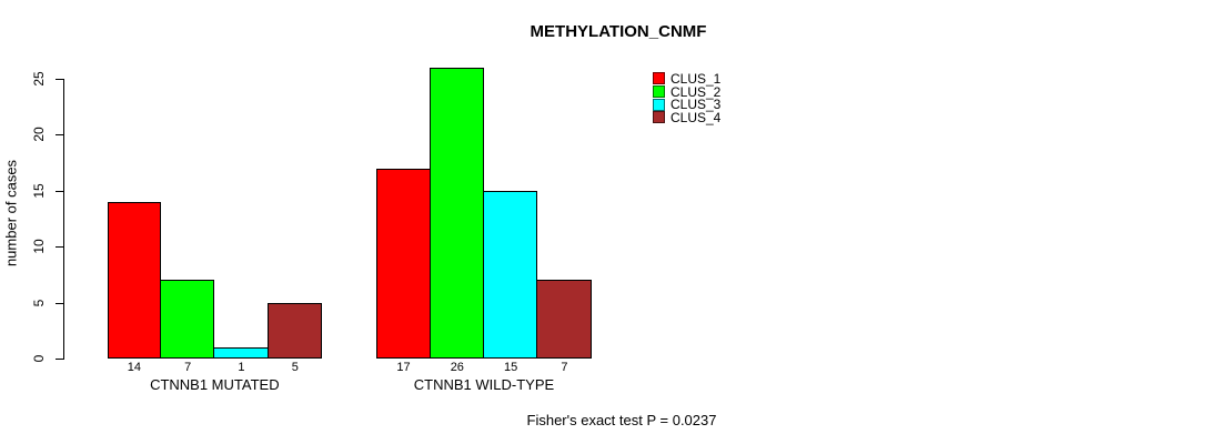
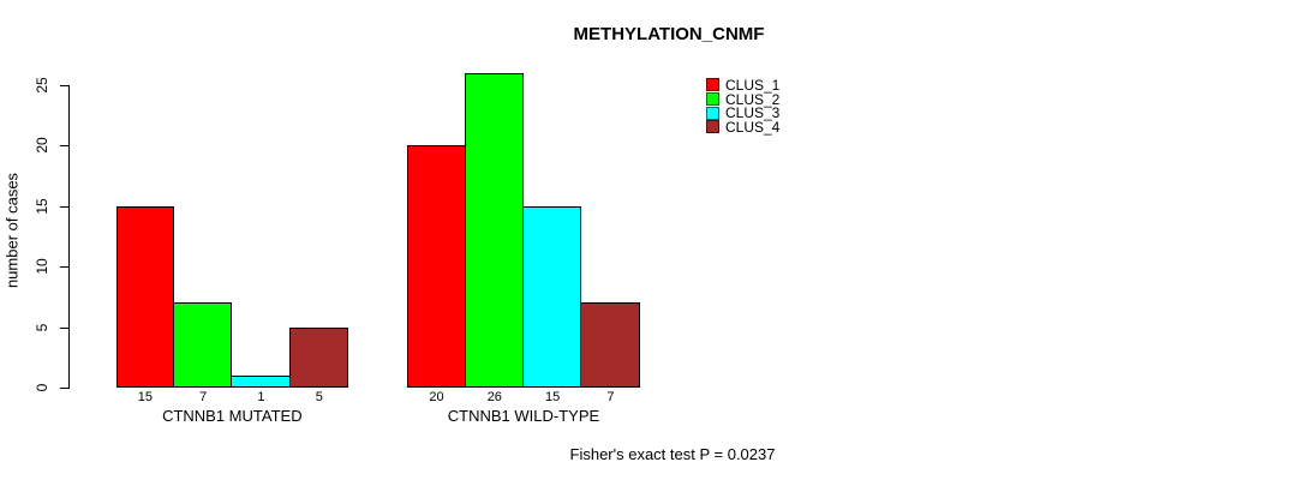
CLUS_1/CTNNB1 MUTATED: 14 -> 15
CLUS_1/CTNNB1 WILD-TYPE: 17 -> 20
